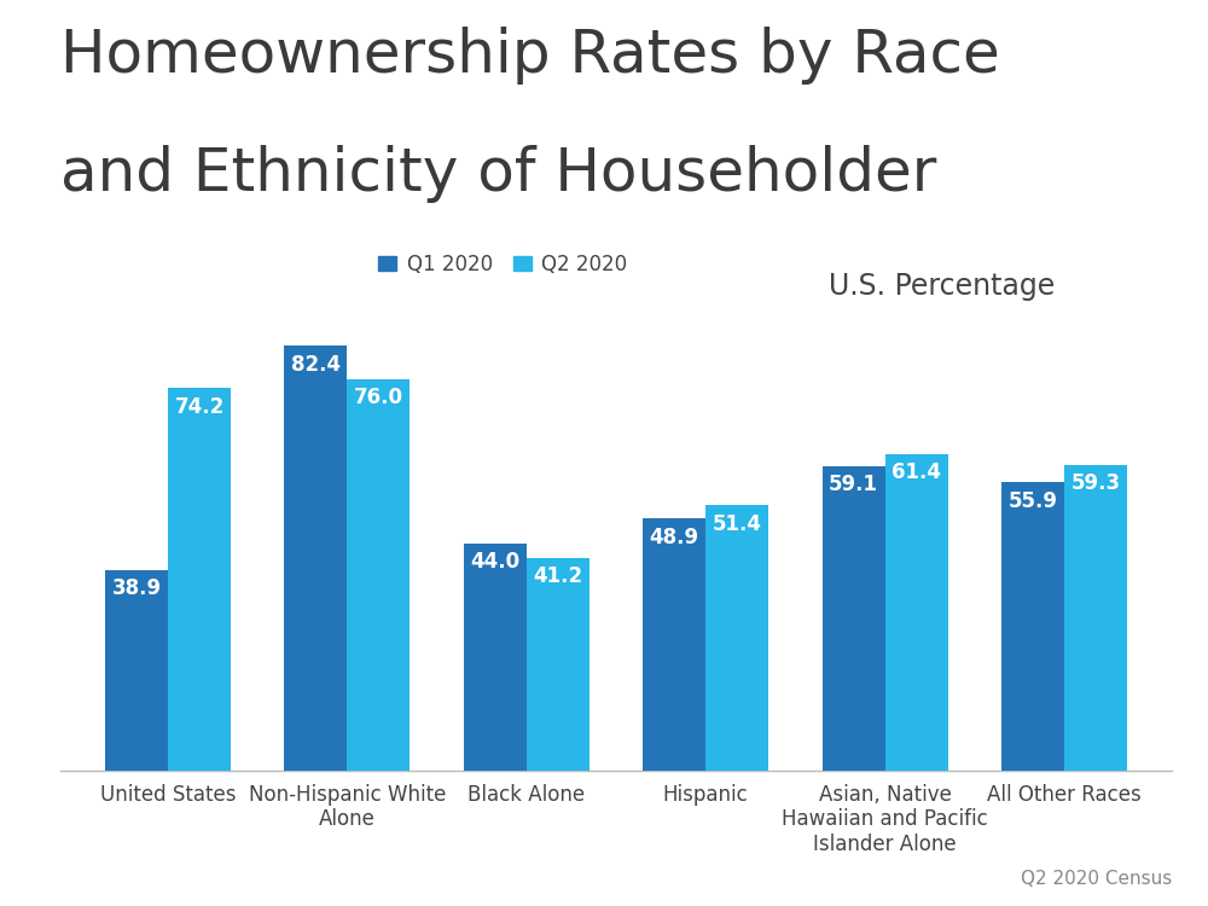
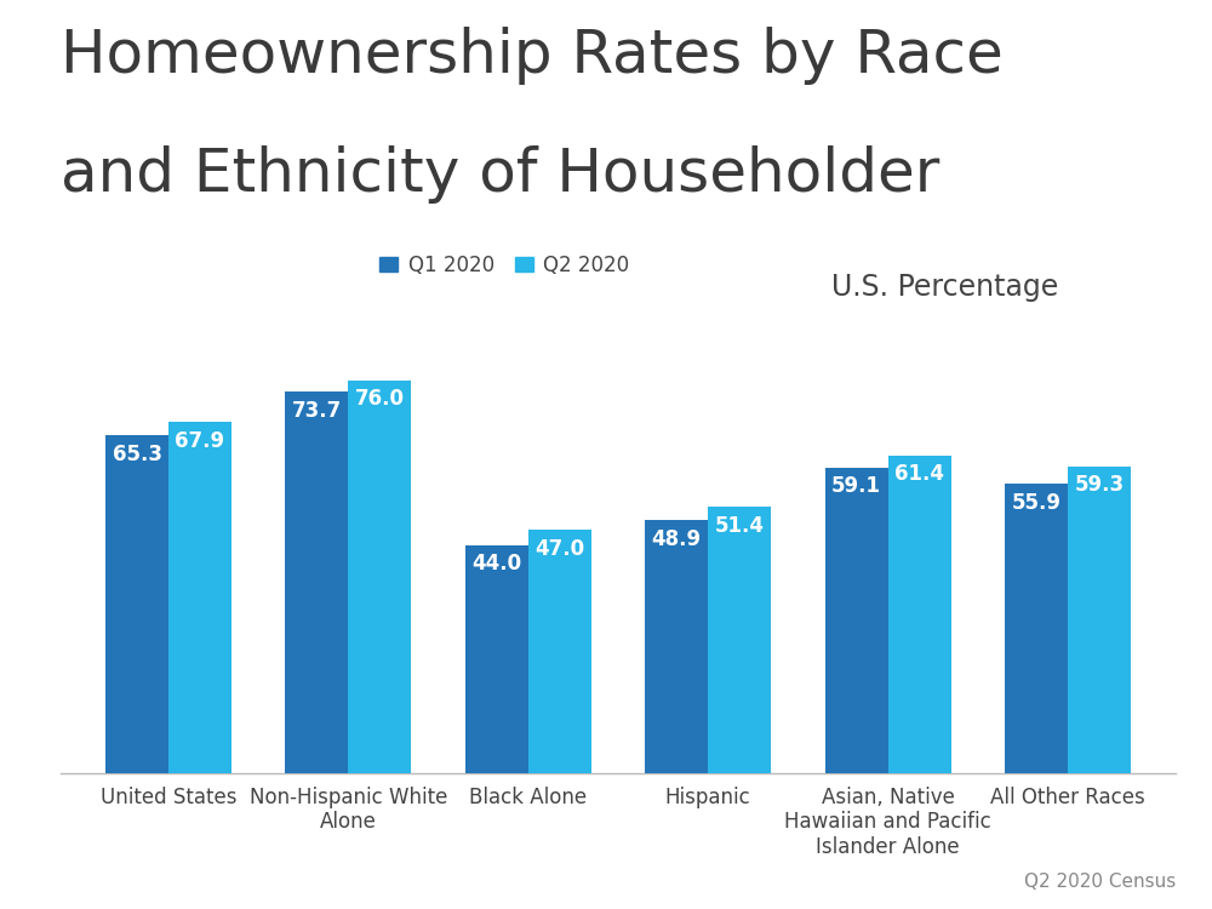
Q1 2020/United States: 38.9 -> 65.3
Q2 2020/United States: 74.2 -> 67.9
Q1 2020/Non-Hispanic White Alone: 82.4 -> 73.7
Q2 2020/Black Alone: 41.2 -> 47.0
